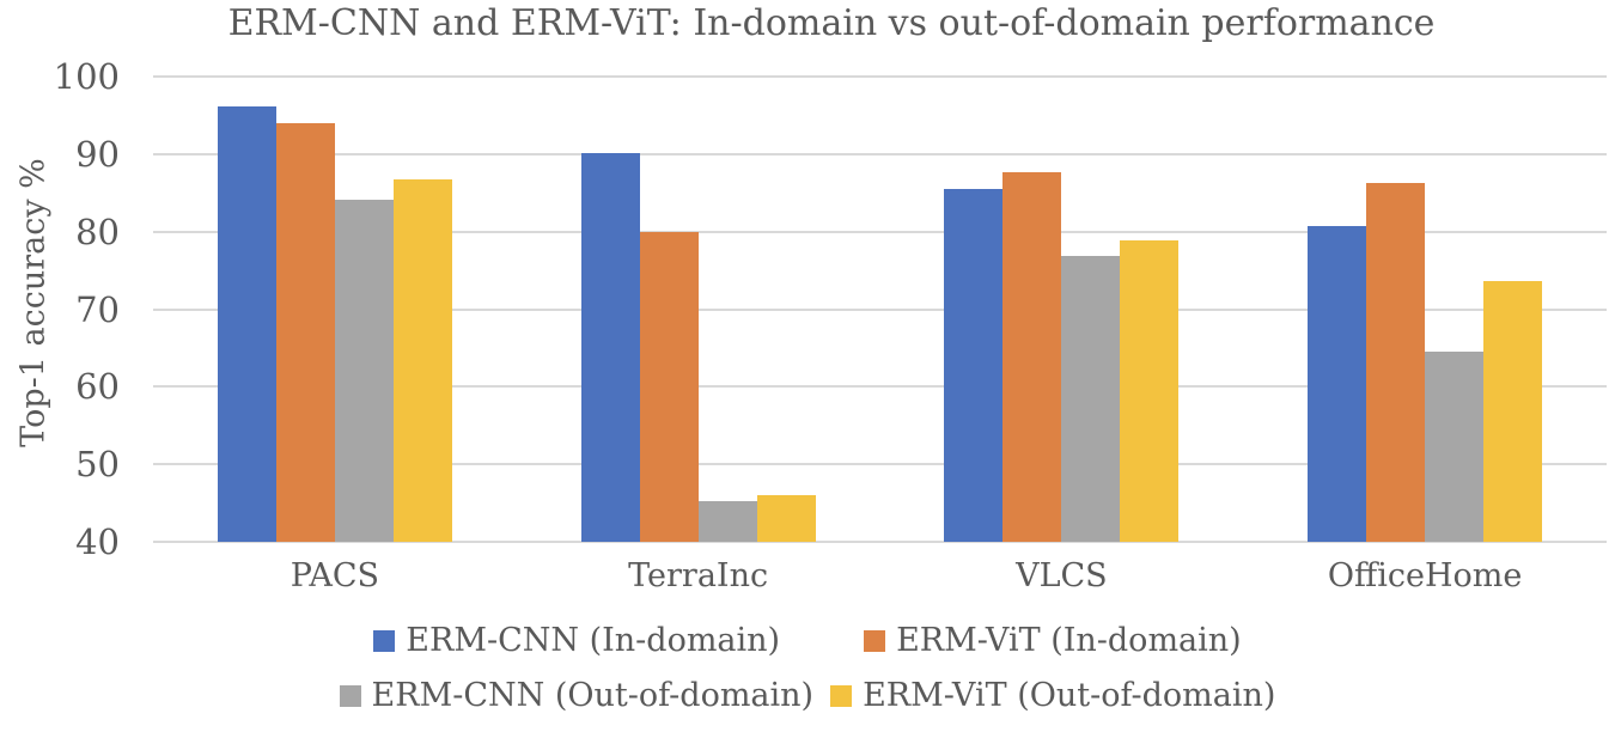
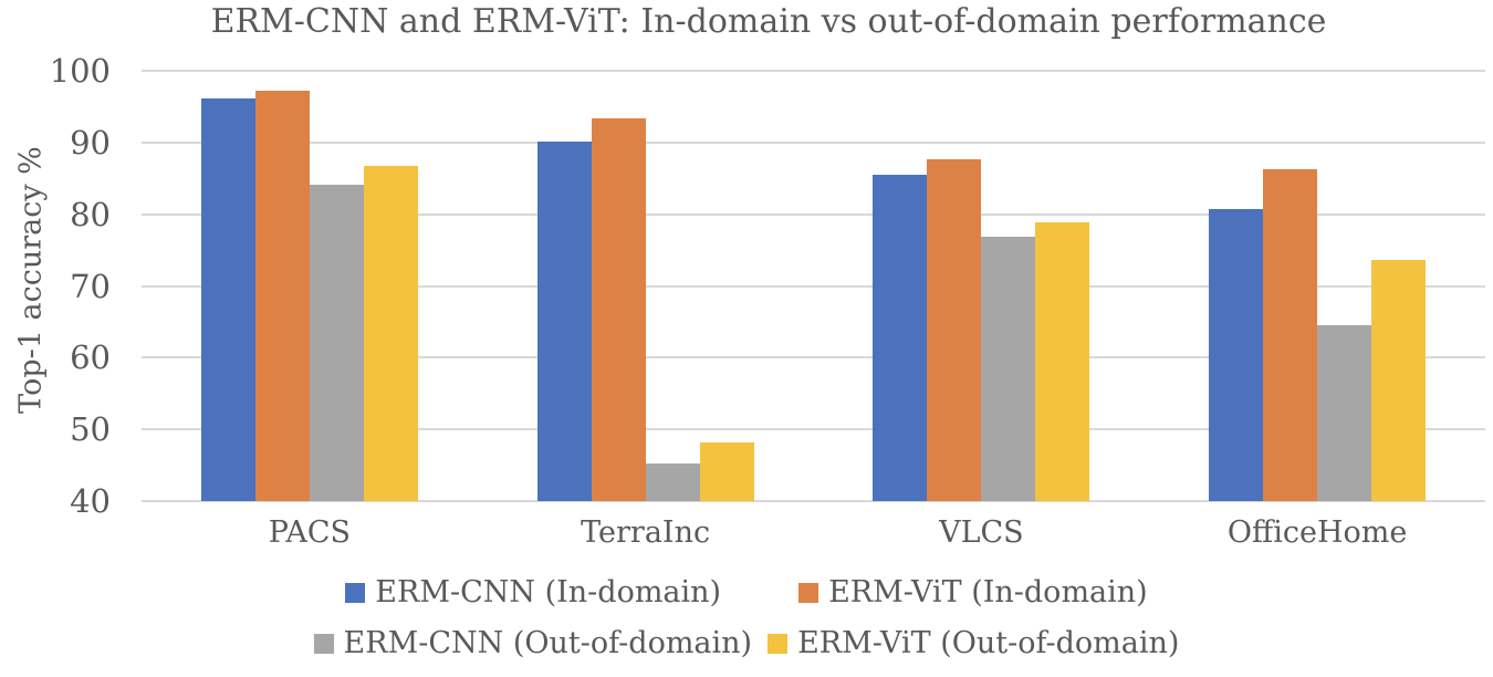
ERM-ViT (In-domain)/PACS: 94 -> 97
ERM-ViT (In-domain)/TerraInc: 80 -> 93
ERM-ViT (Out-of-domain)/TerraInc: 46 -> 48
